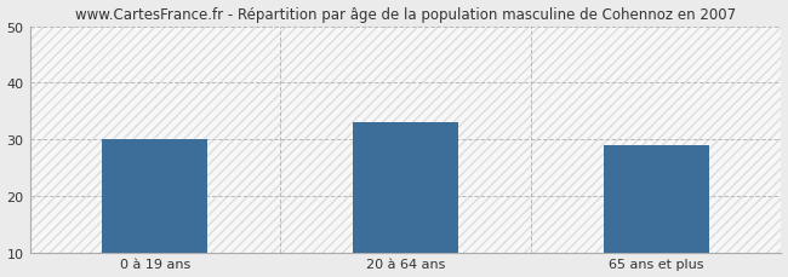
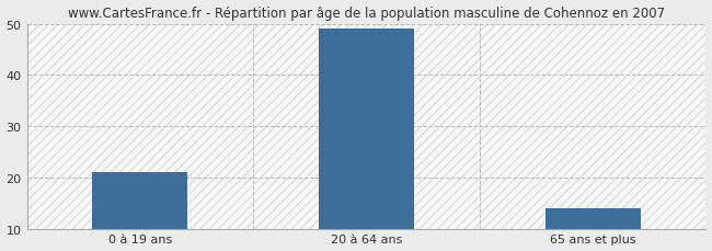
0 à 19 ans: 30 -> 21
20 à 64 ans: 33 -> 49
65 ans et plus: 29 -> 14
